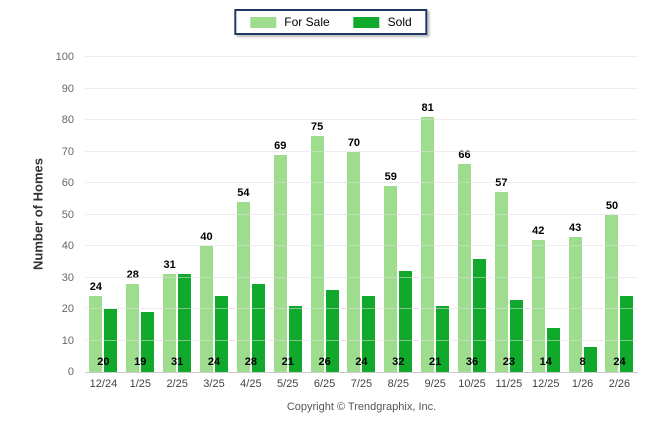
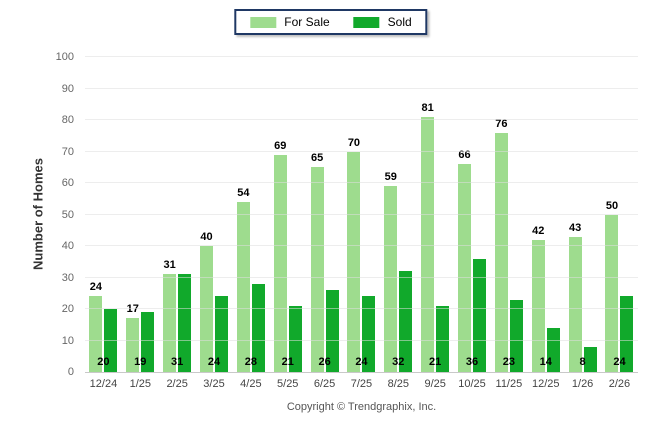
For Sale/1/25: 28 -> 17
For Sale/6/25: 75 -> 65
For Sale/11/25: 57 -> 76
